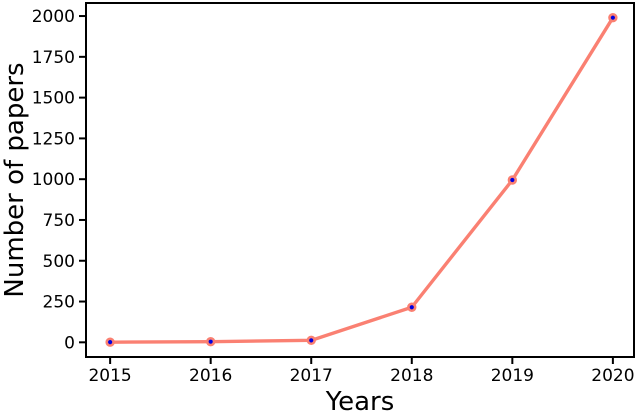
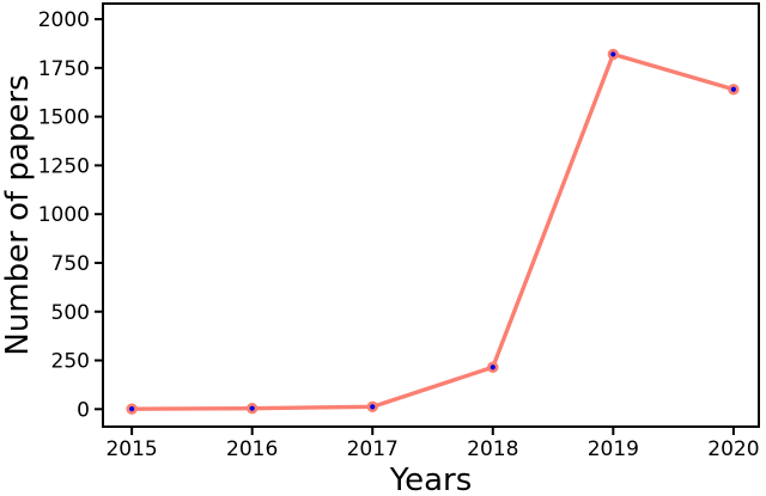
2019: 1000 -> 1820
2020: 1990 -> 1640
